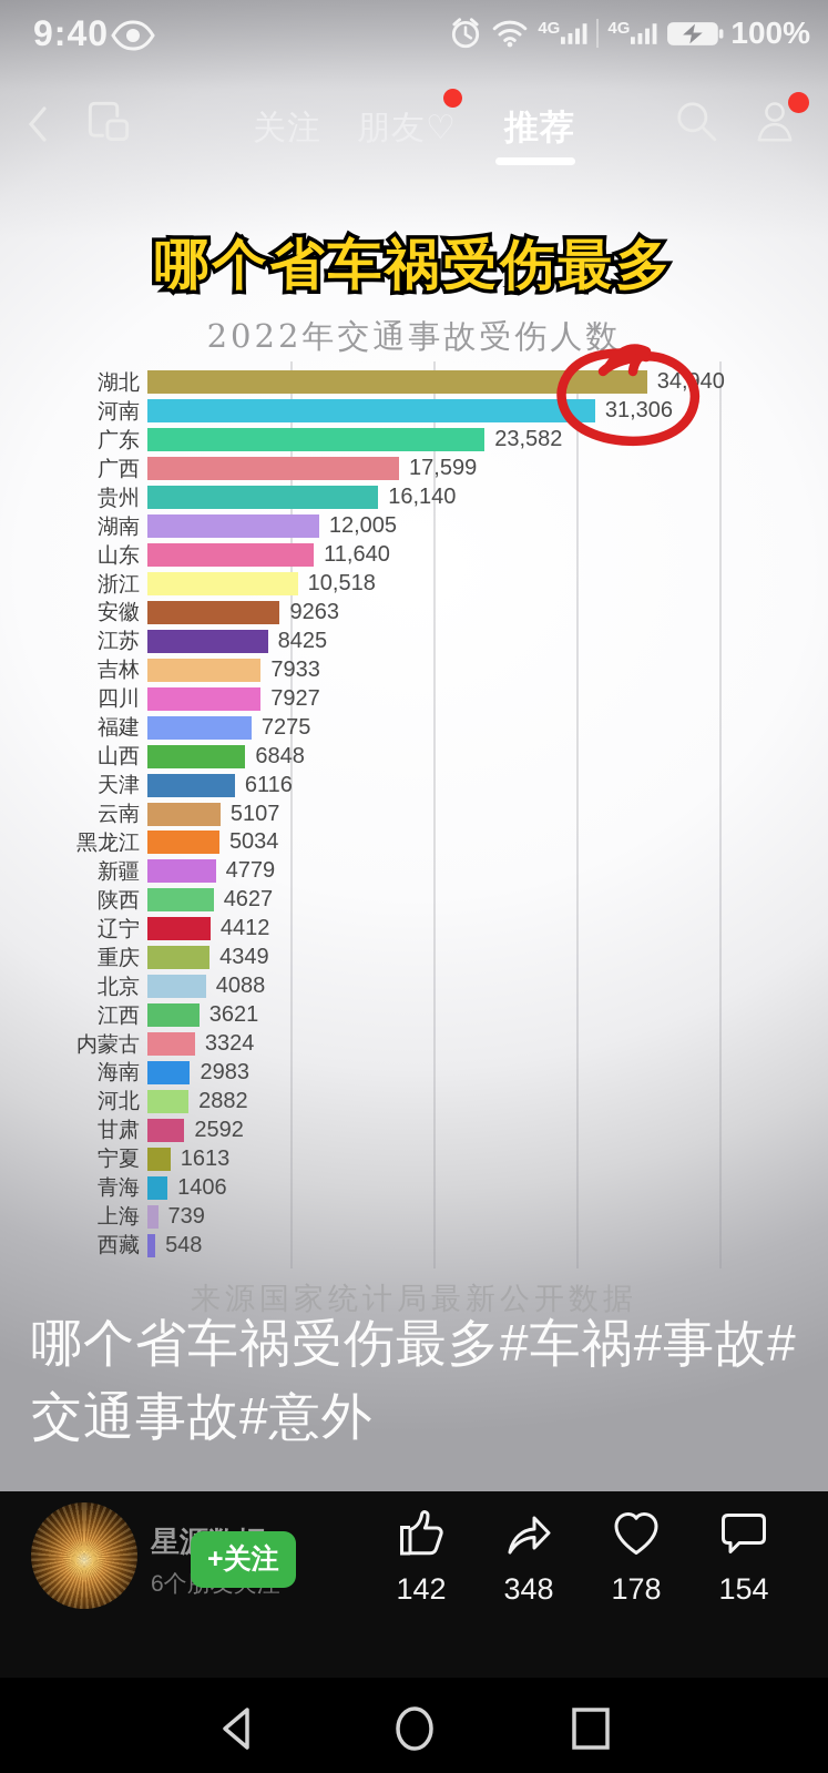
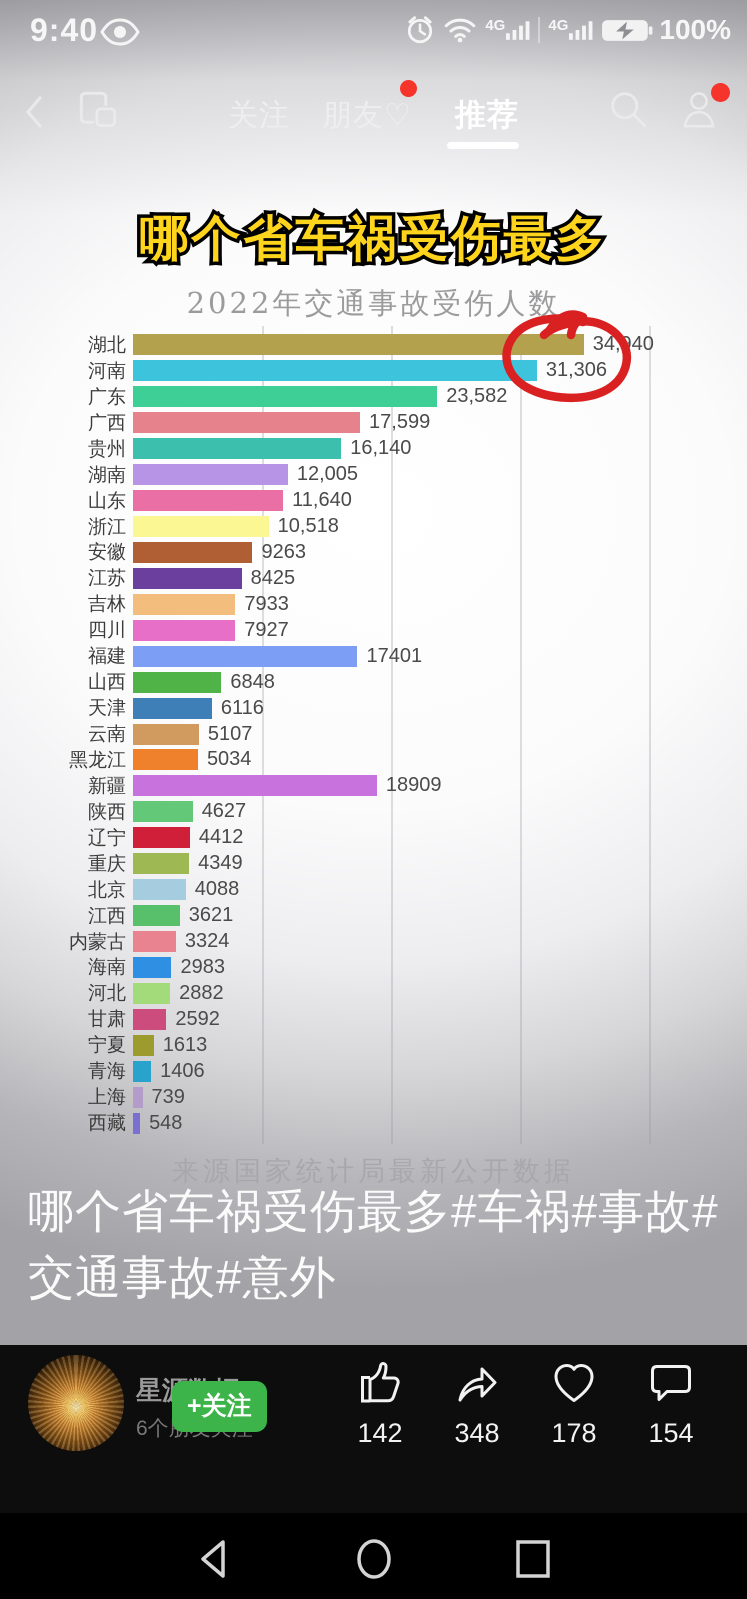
福建: 7275 -> 17401
新疆: 4779 -> 18909
